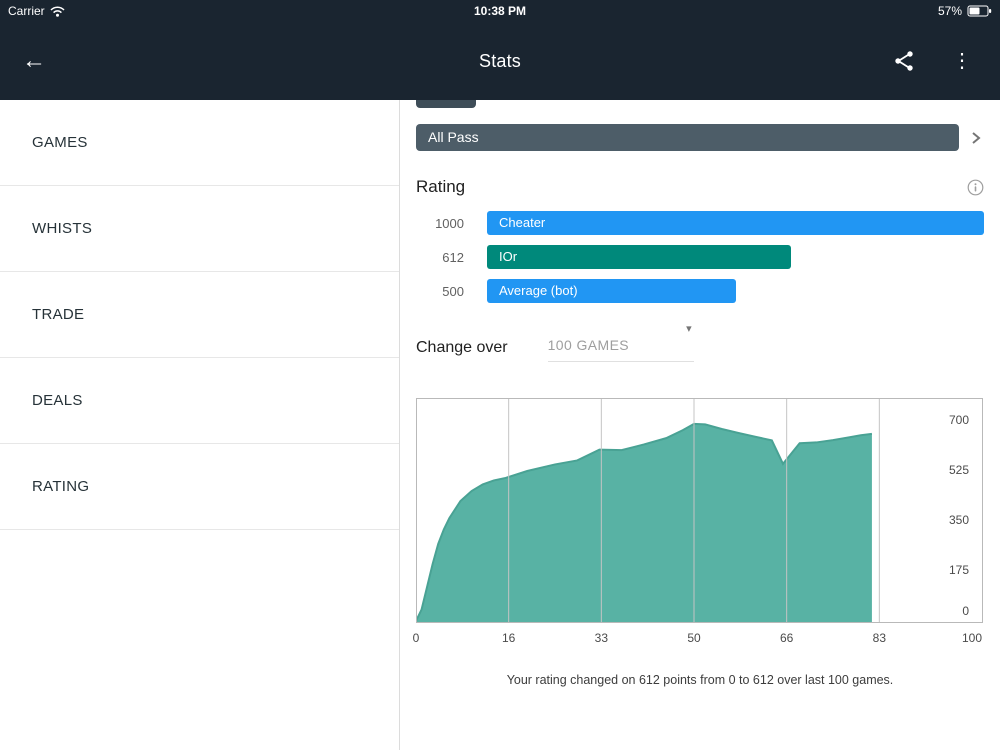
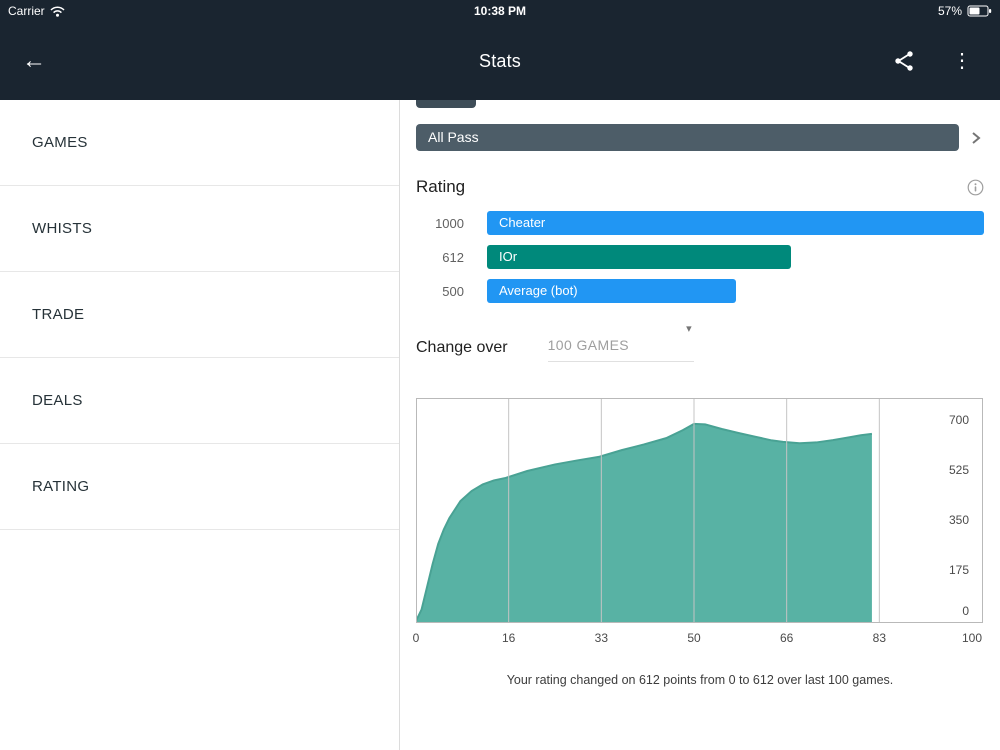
33: 600 -> 580
66: 550 -> 630
